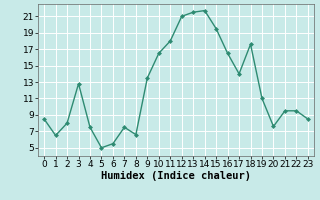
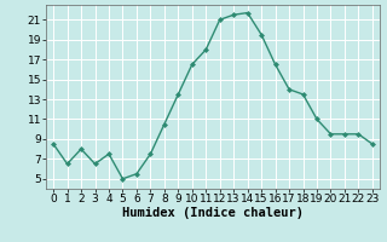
3: 12.8 -> 6.5
8: 6.6 -> 10.5
18: 17.6 -> 13.5
20: 7.6 -> 9.5
